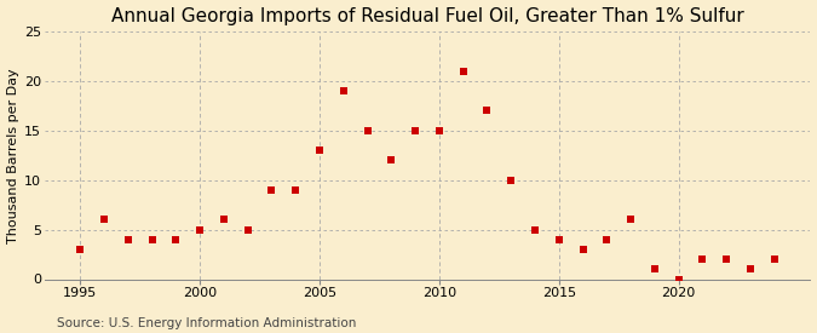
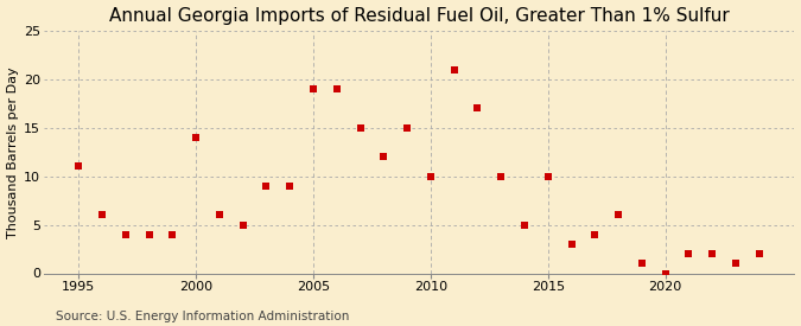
1995: 3 -> 11
2000: 5 -> 14
2005: 13 -> 19
2010: 15 -> 10
2015: 4 -> 10
